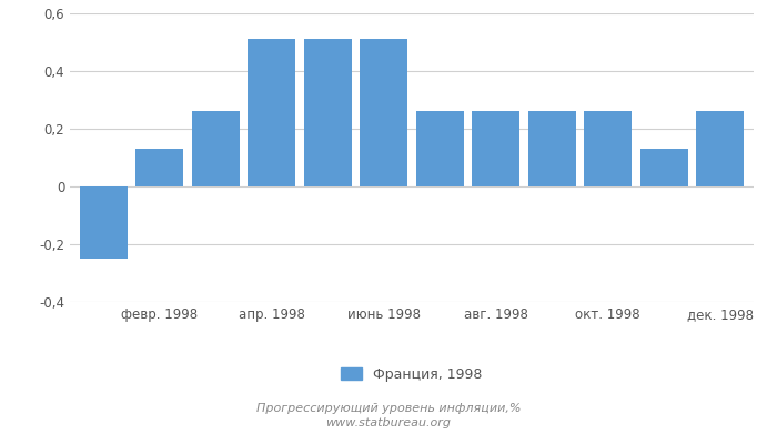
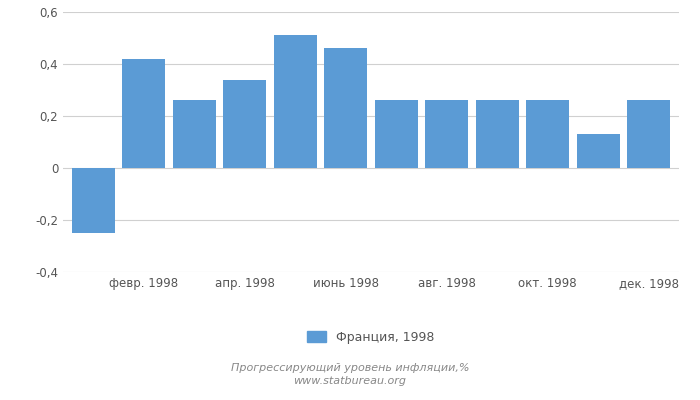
февр. 1998: 0,13 -> 0,42
апр. 1998: 0,51 -> 0,34
июнь 1998: 0,51 -> 0,46
